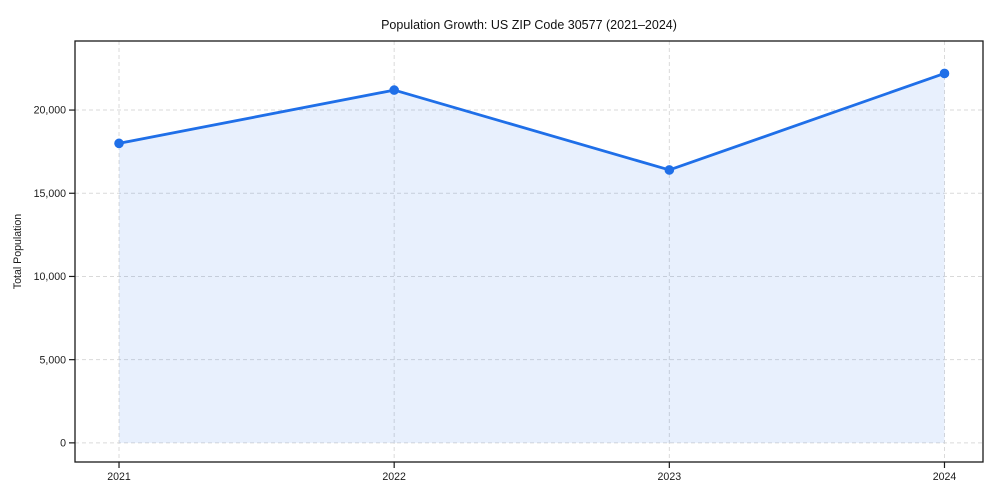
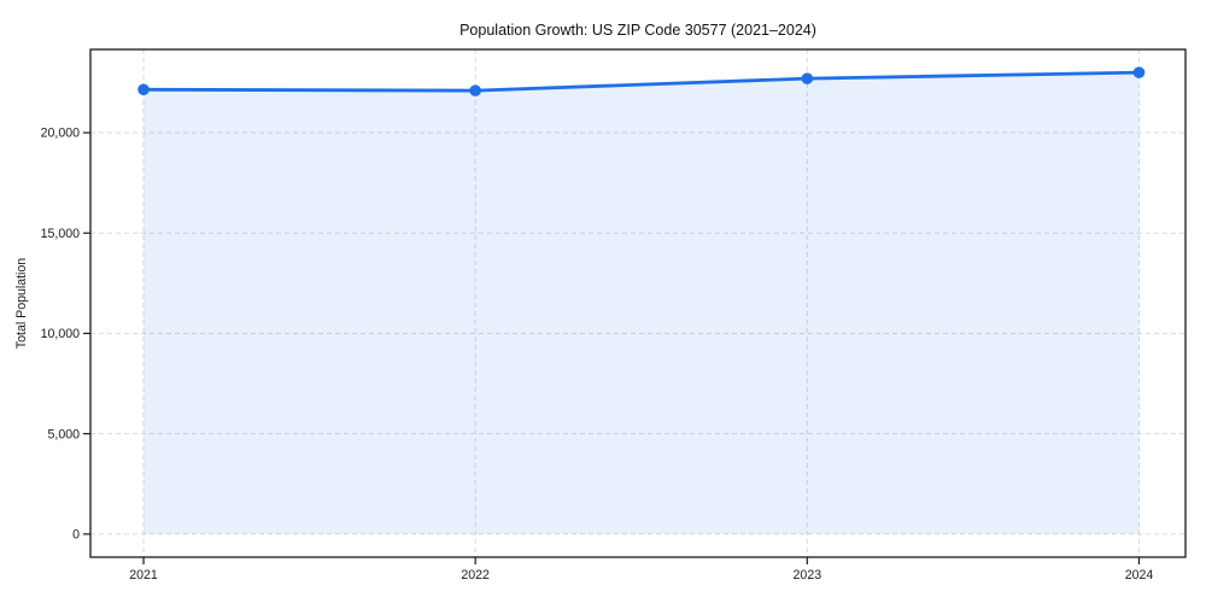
2021: 18000 -> 22200
2022: 21200 -> 22100
2023: 16400 -> 22700
2024: 22200 -> 23000
